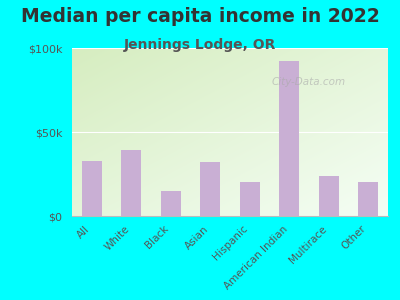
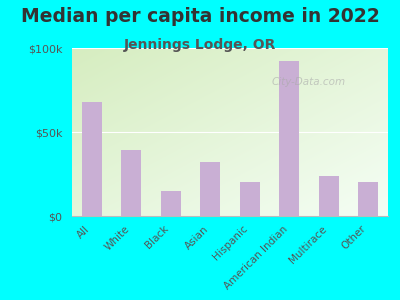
All: $33k -> $68k
